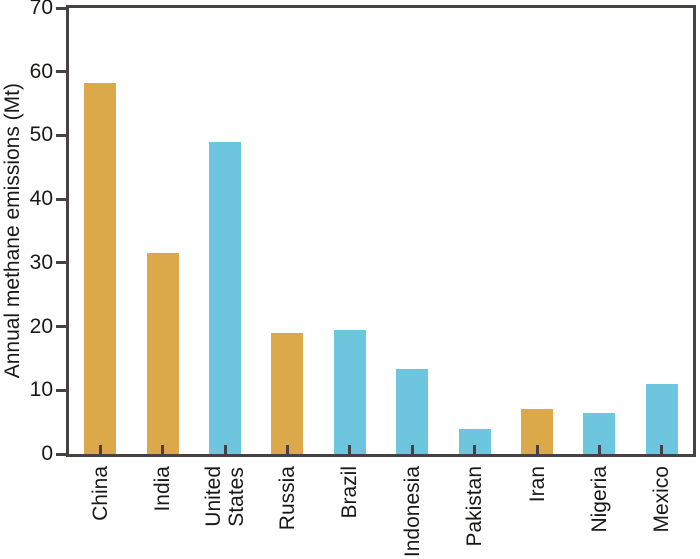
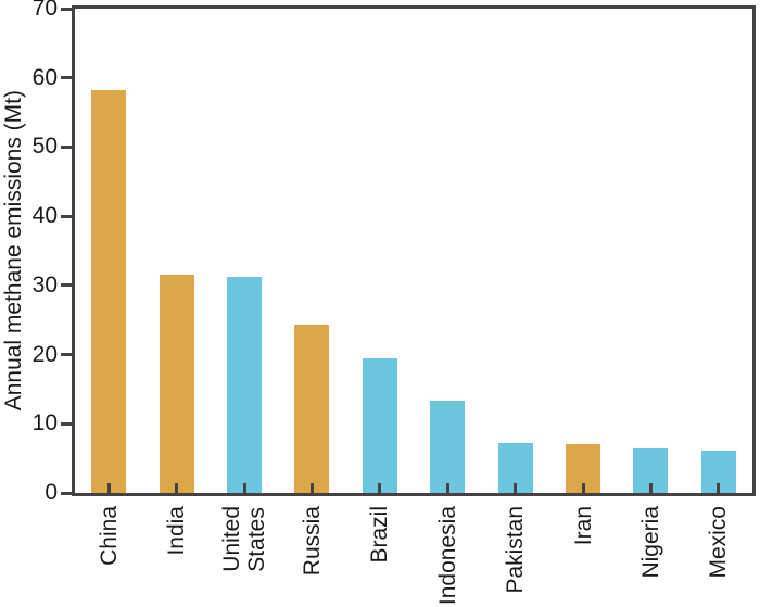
United States: 49 -> 31
Russia: 19 -> 24
Pakistan: 4 -> 7
Mexico: 11 -> 6
